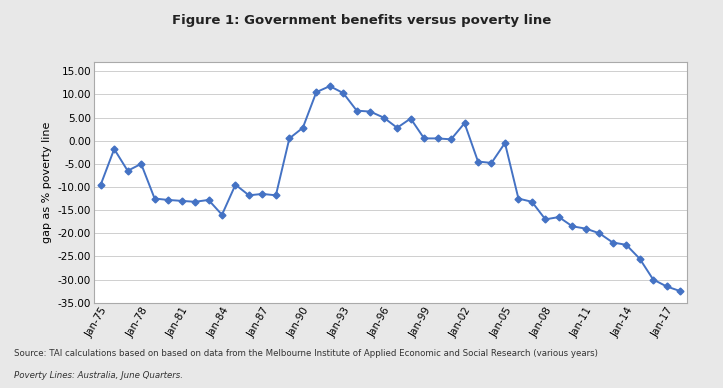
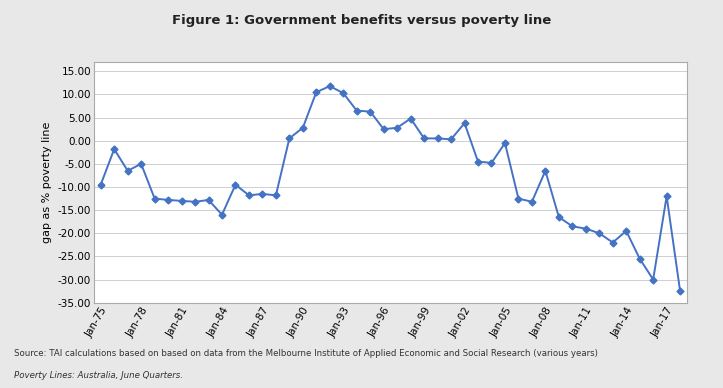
Jan-96: 5.0 -> 2.5
Jan-08: -17.0 -> -6.5
Jan-14: -22.5 -> -19.5
Jan-17: -31.5 -> -12.0
